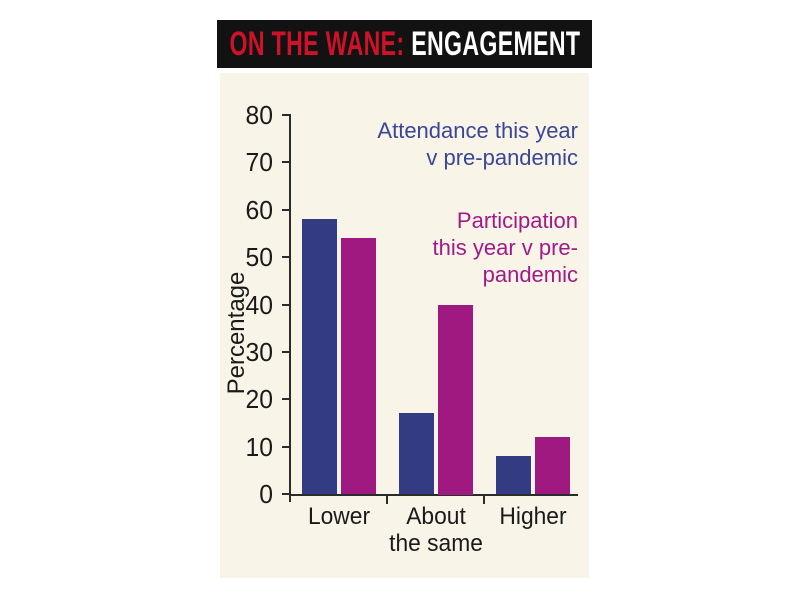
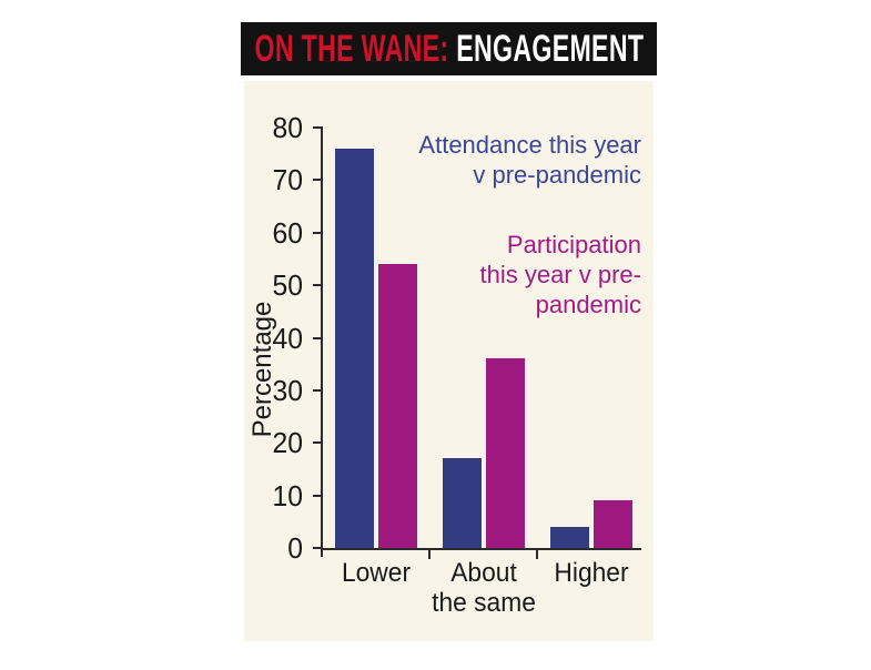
Attendance this year v pre-pandemic/Lower: 58 -> 76
Participation this year v pre-pandemic/About the same: 40 -> 36
Attendance this year v pre-pandemic/Higher: 8 -> 4
Participation this year v pre-pandemic/Higher: 12 -> 9
